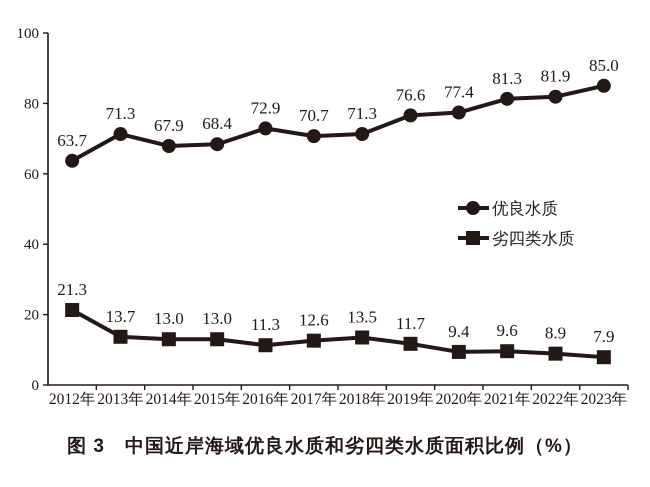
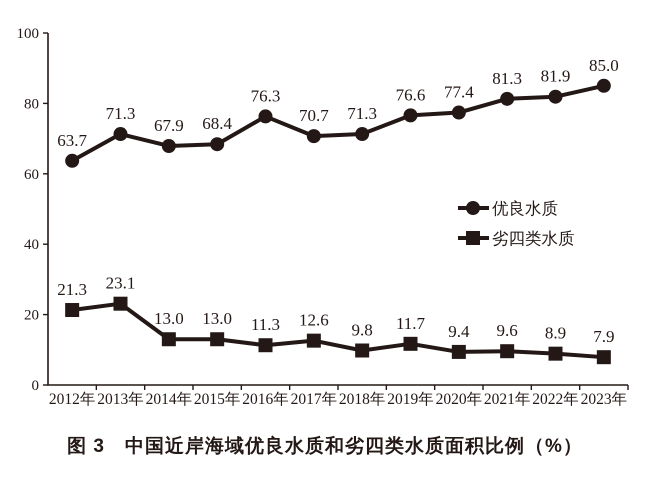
劣四类水质/2013年: 13.7 -> 23.1
优良水质/2016年: 72.9 -> 76.3
劣四类水质/2018年: 13.5 -> 9.8
